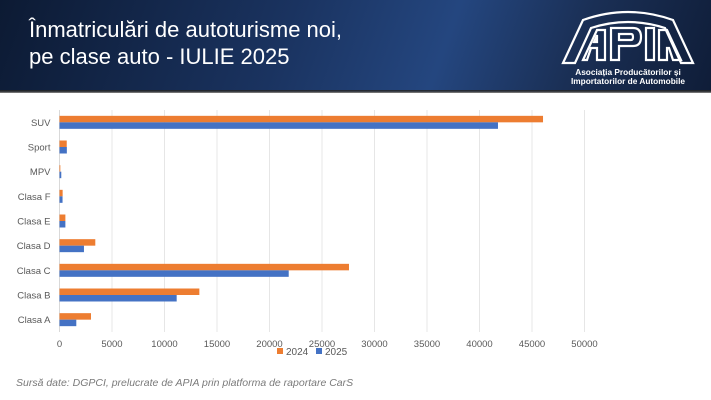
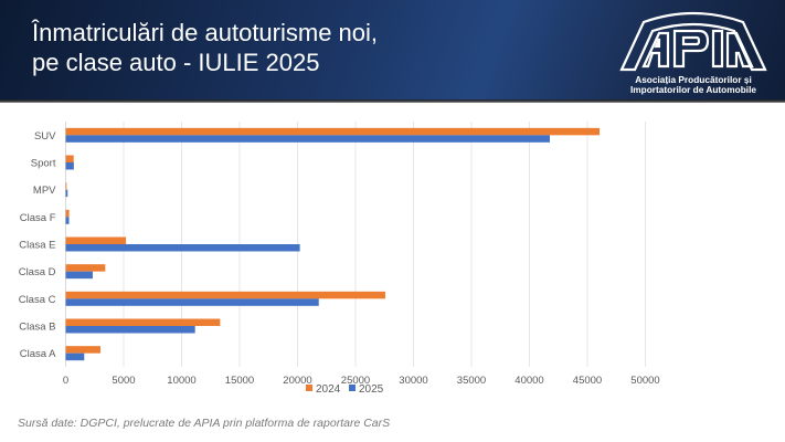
2024/Clasa E: 600 -> 5200
2025/Clasa E: 600 -> 20200
